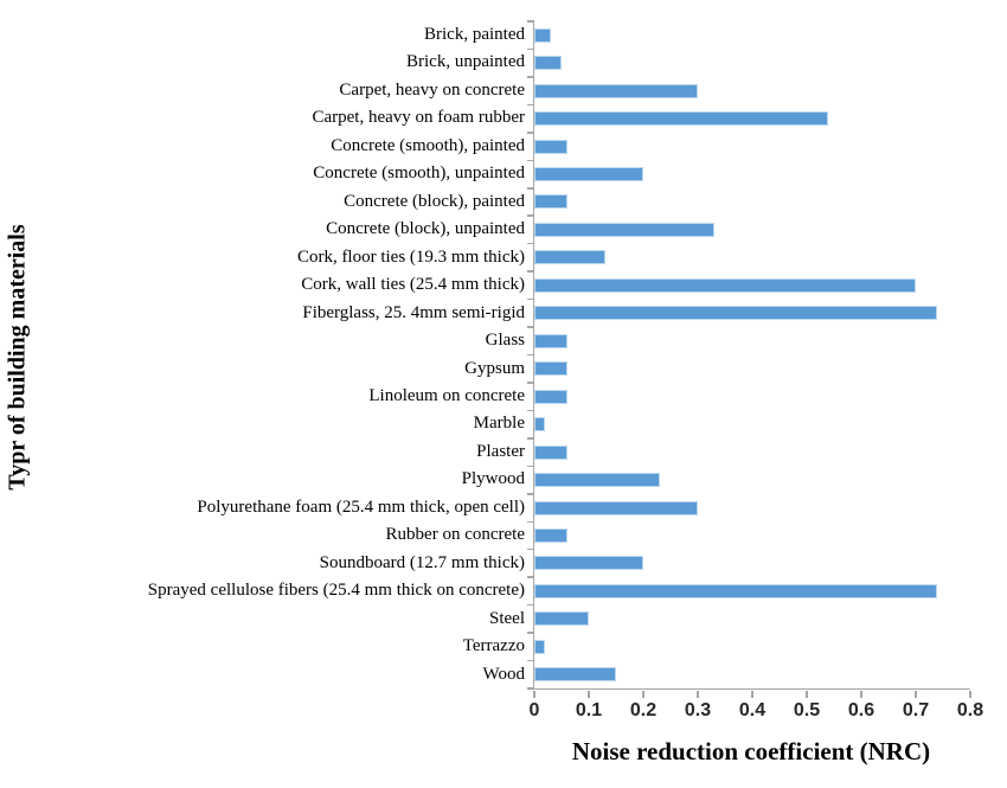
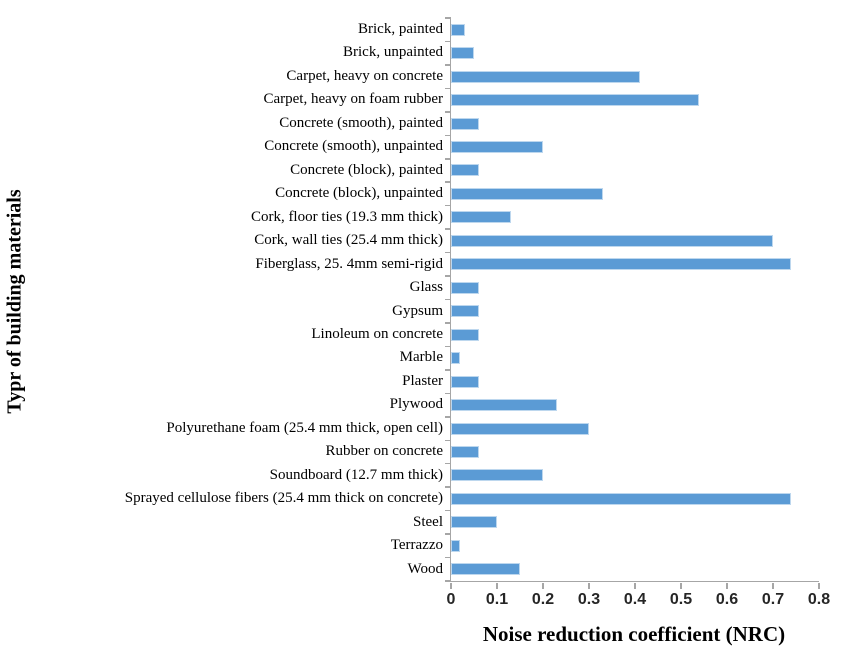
Carpet, heavy on concrete: 0.30 -> 0.41
